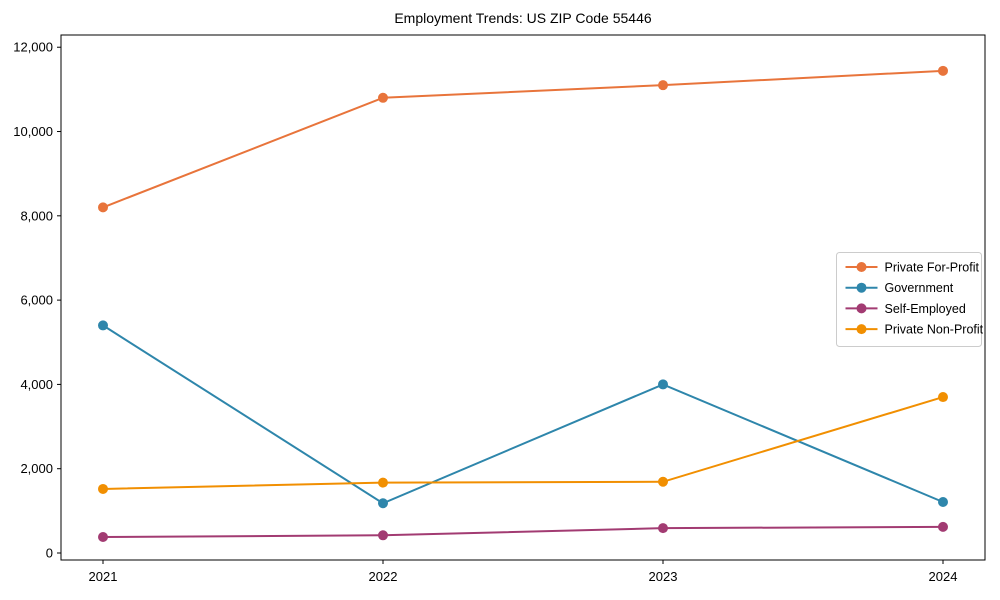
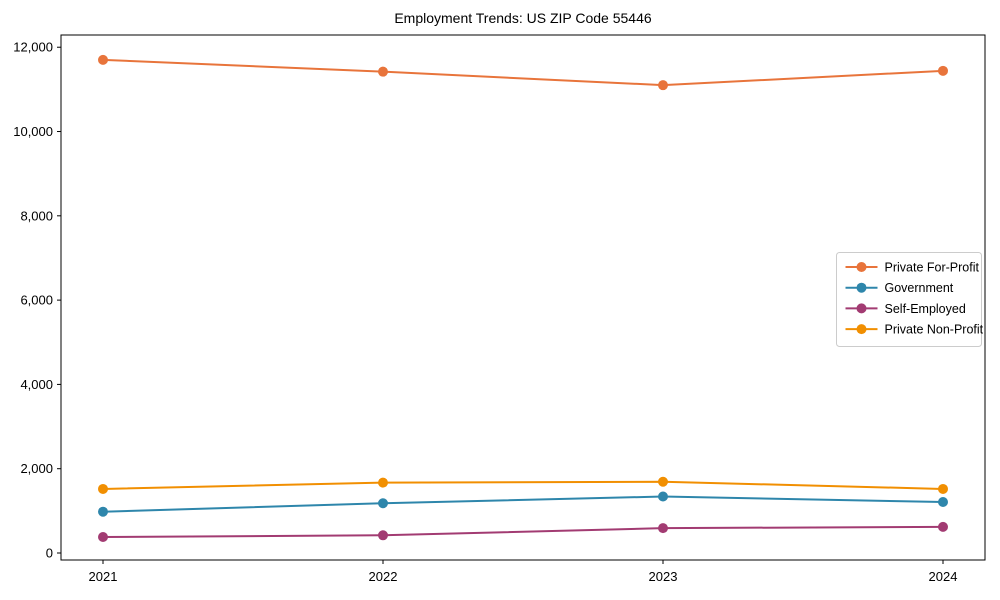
Private For-Profit/2021: 8200 -> 11700
Government/2021: 5400 -> 1000
Private For-Profit/2022: 10800 -> 11400
Government/2023: 4000 -> 1300
Private Non-Profit/2024: 3700 -> 1500
